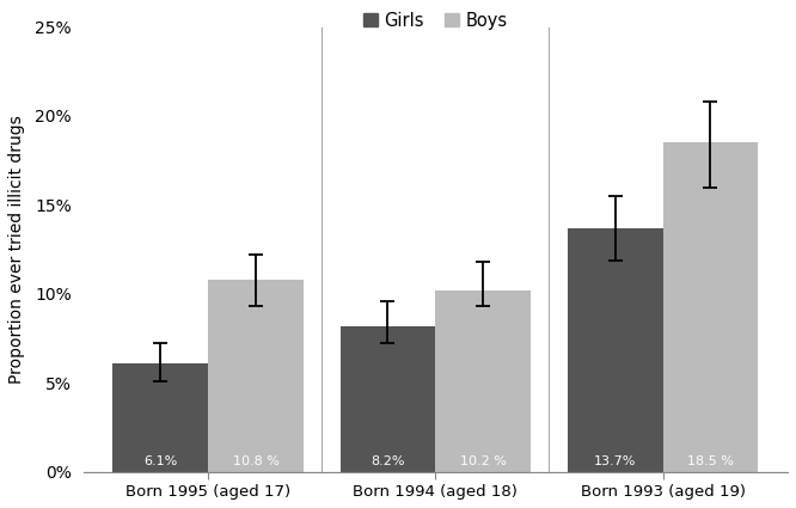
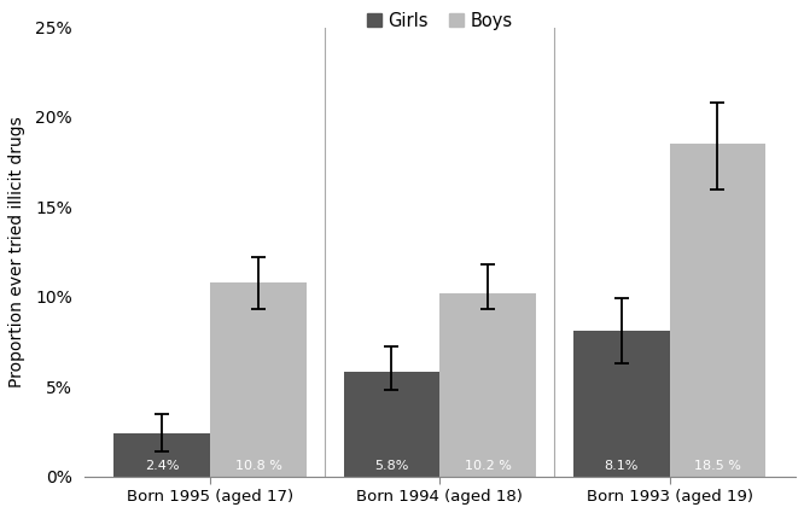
Girls/Born 1995 (aged 17): 6.1% -> 2.4%
Girls/Born 1994 (aged 18): 8.2% -> 5.8%
Girls/Born 1993 (aged 19): 13.7% -> 8.1%
